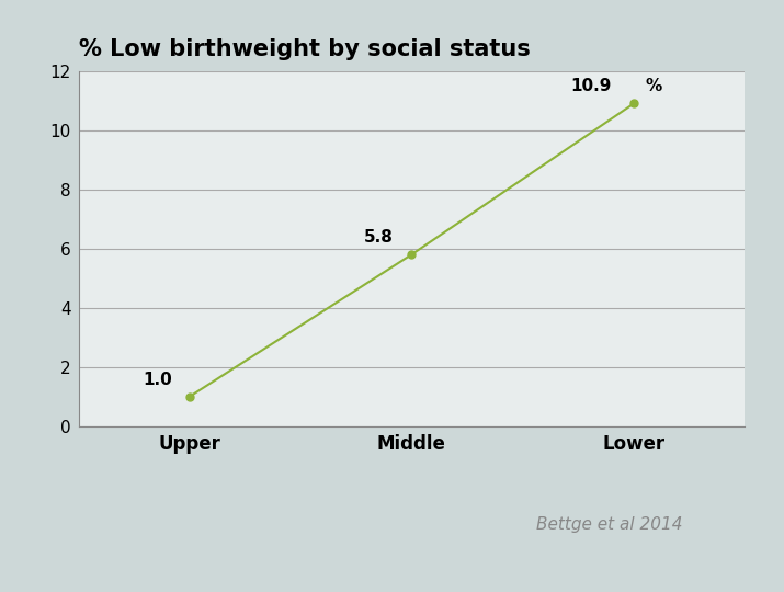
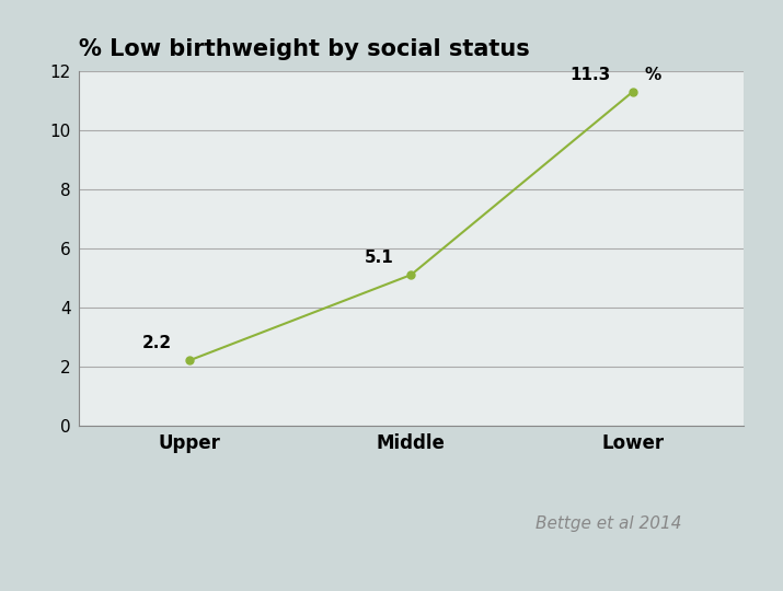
Upper: 1.0 -> 2.2
Middle: 5.8 -> 5.1
Lower: 10.9 -> 11.3
